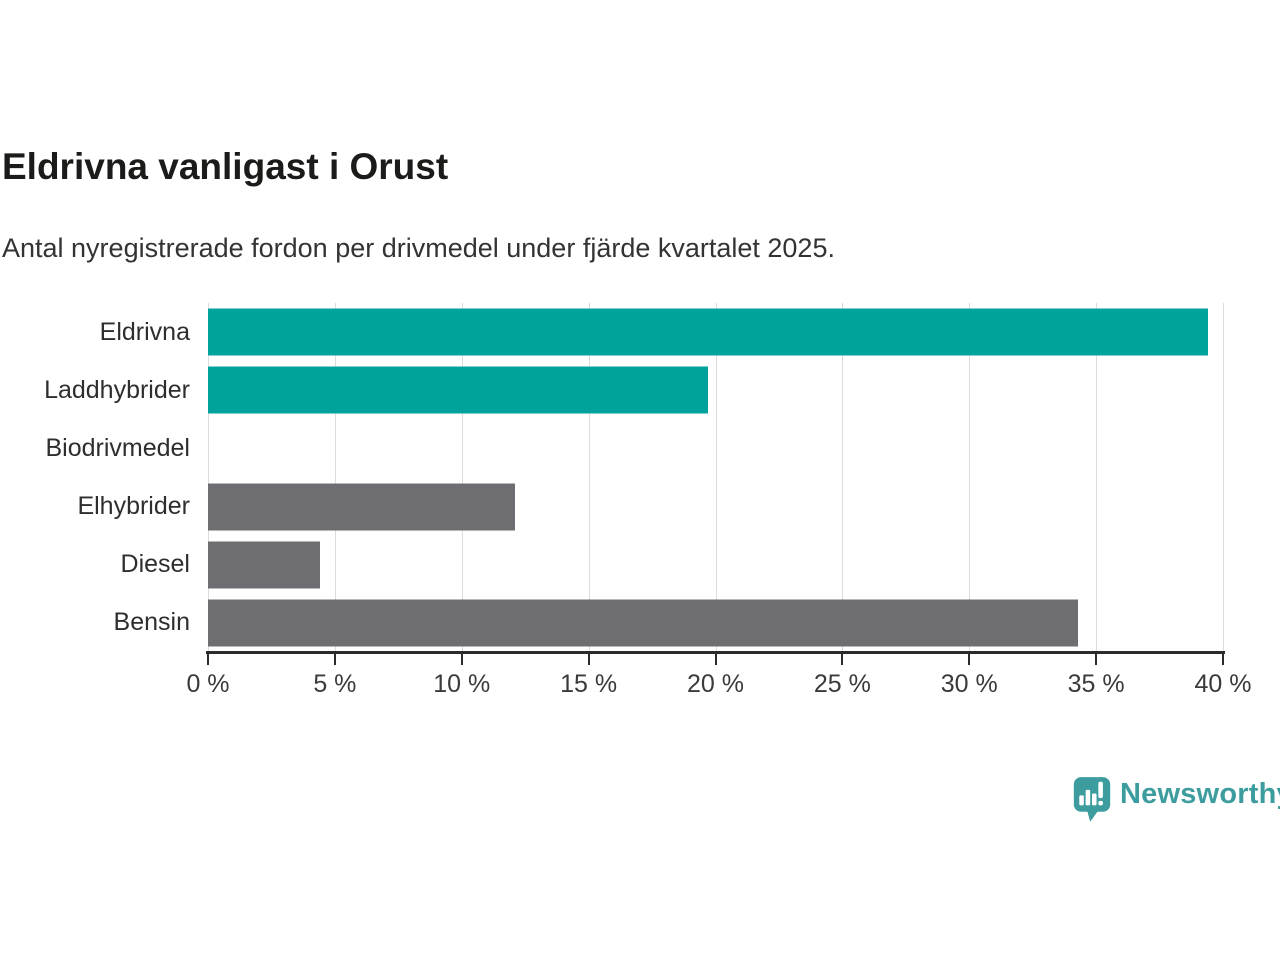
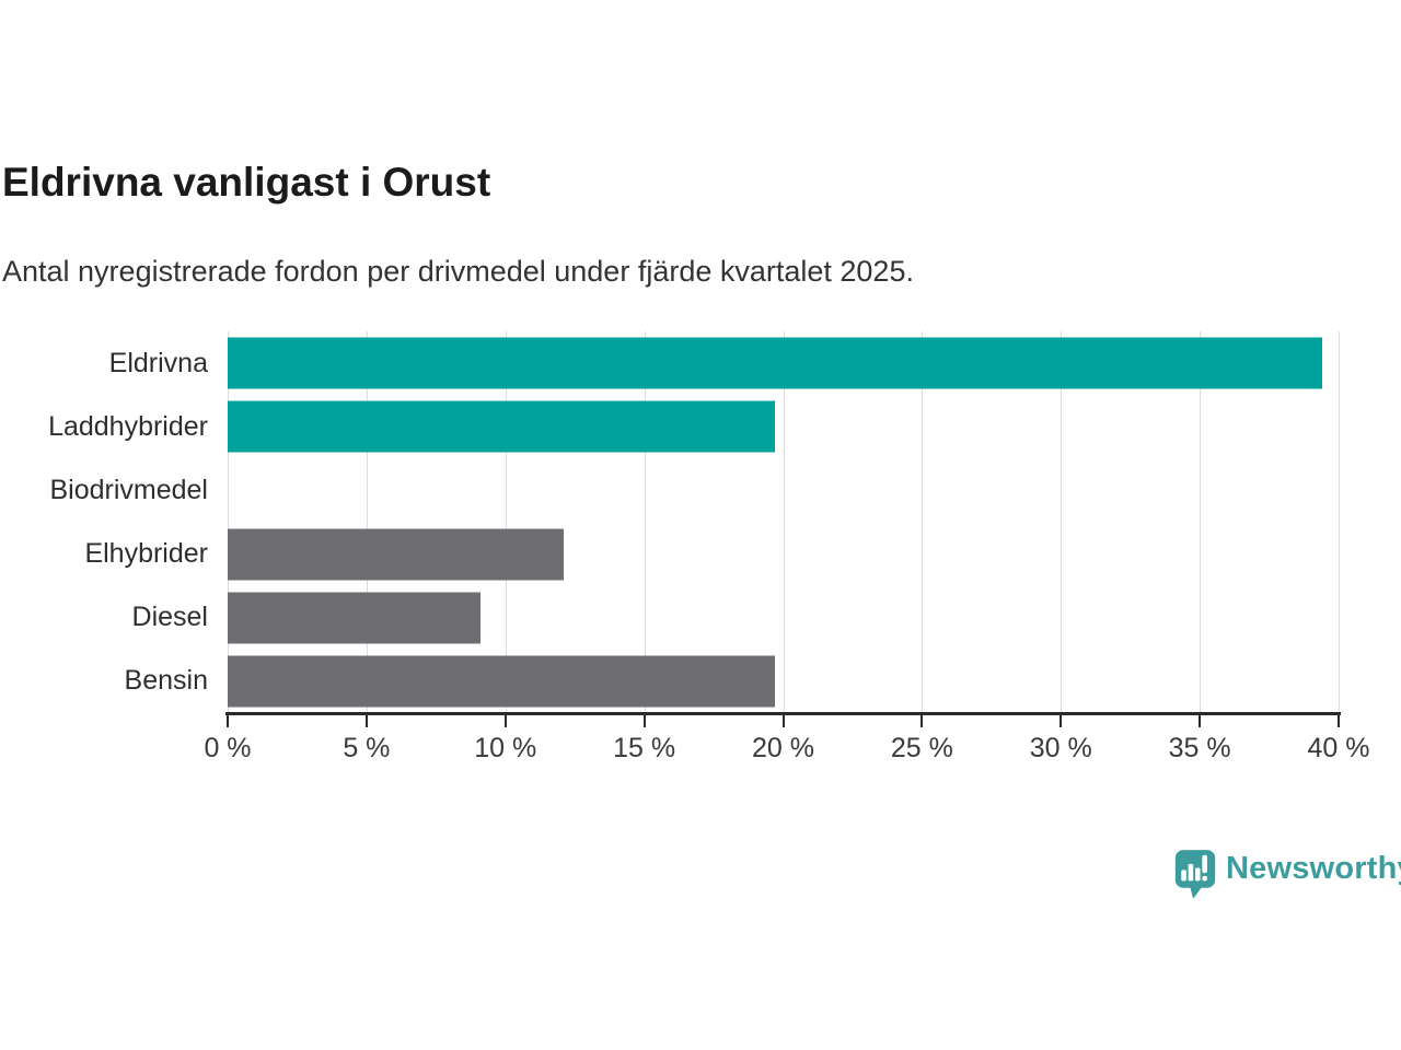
Diesel: 4.4% -> 9.1%
Bensin: 34.3% -> 19.7%
